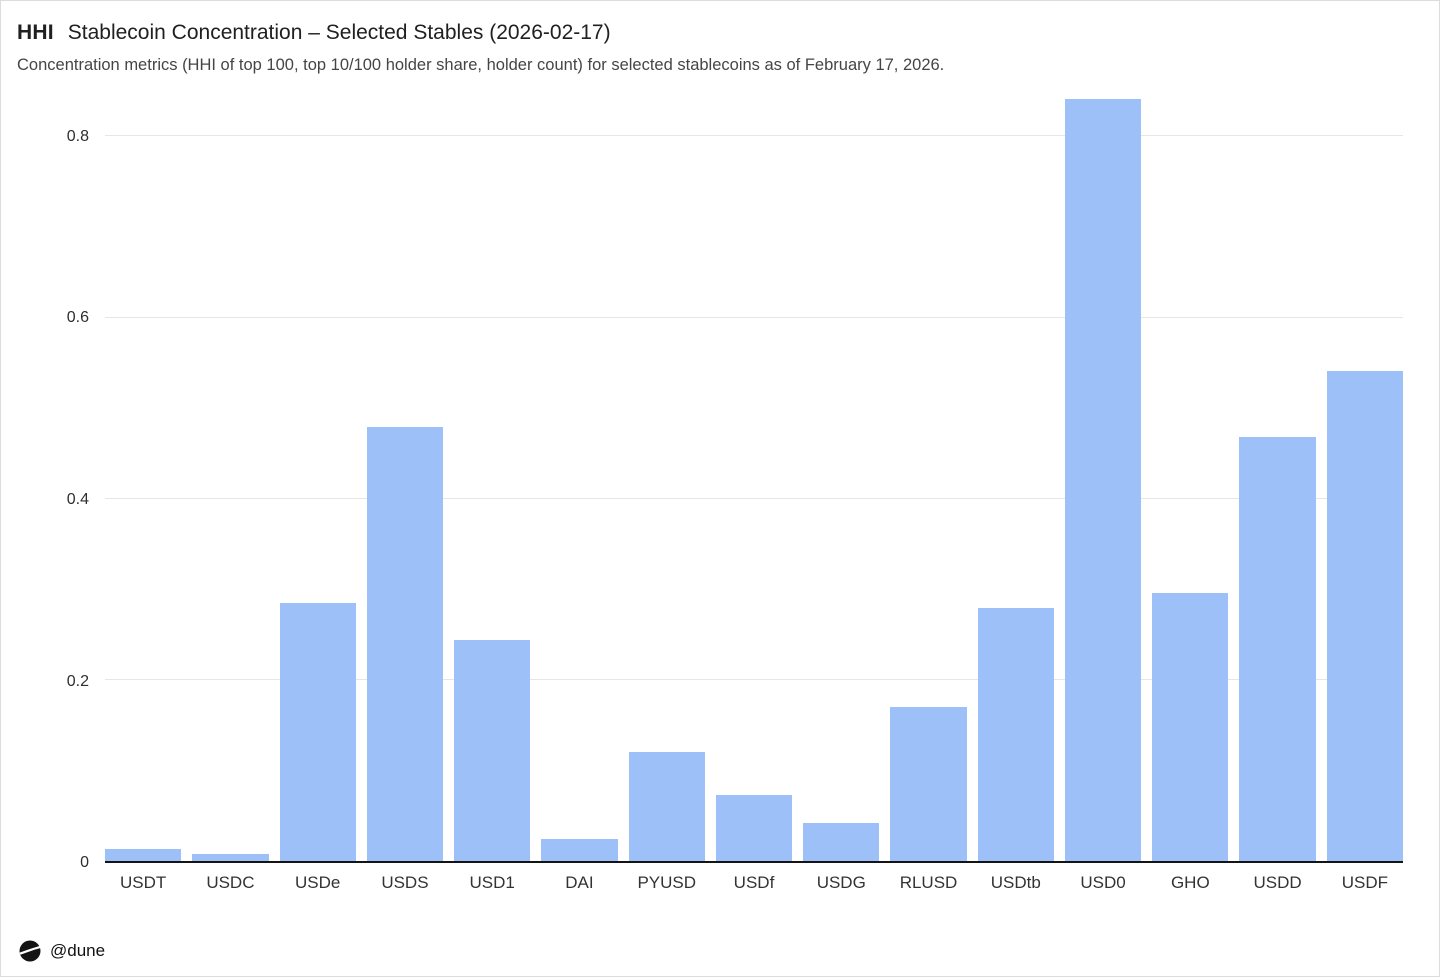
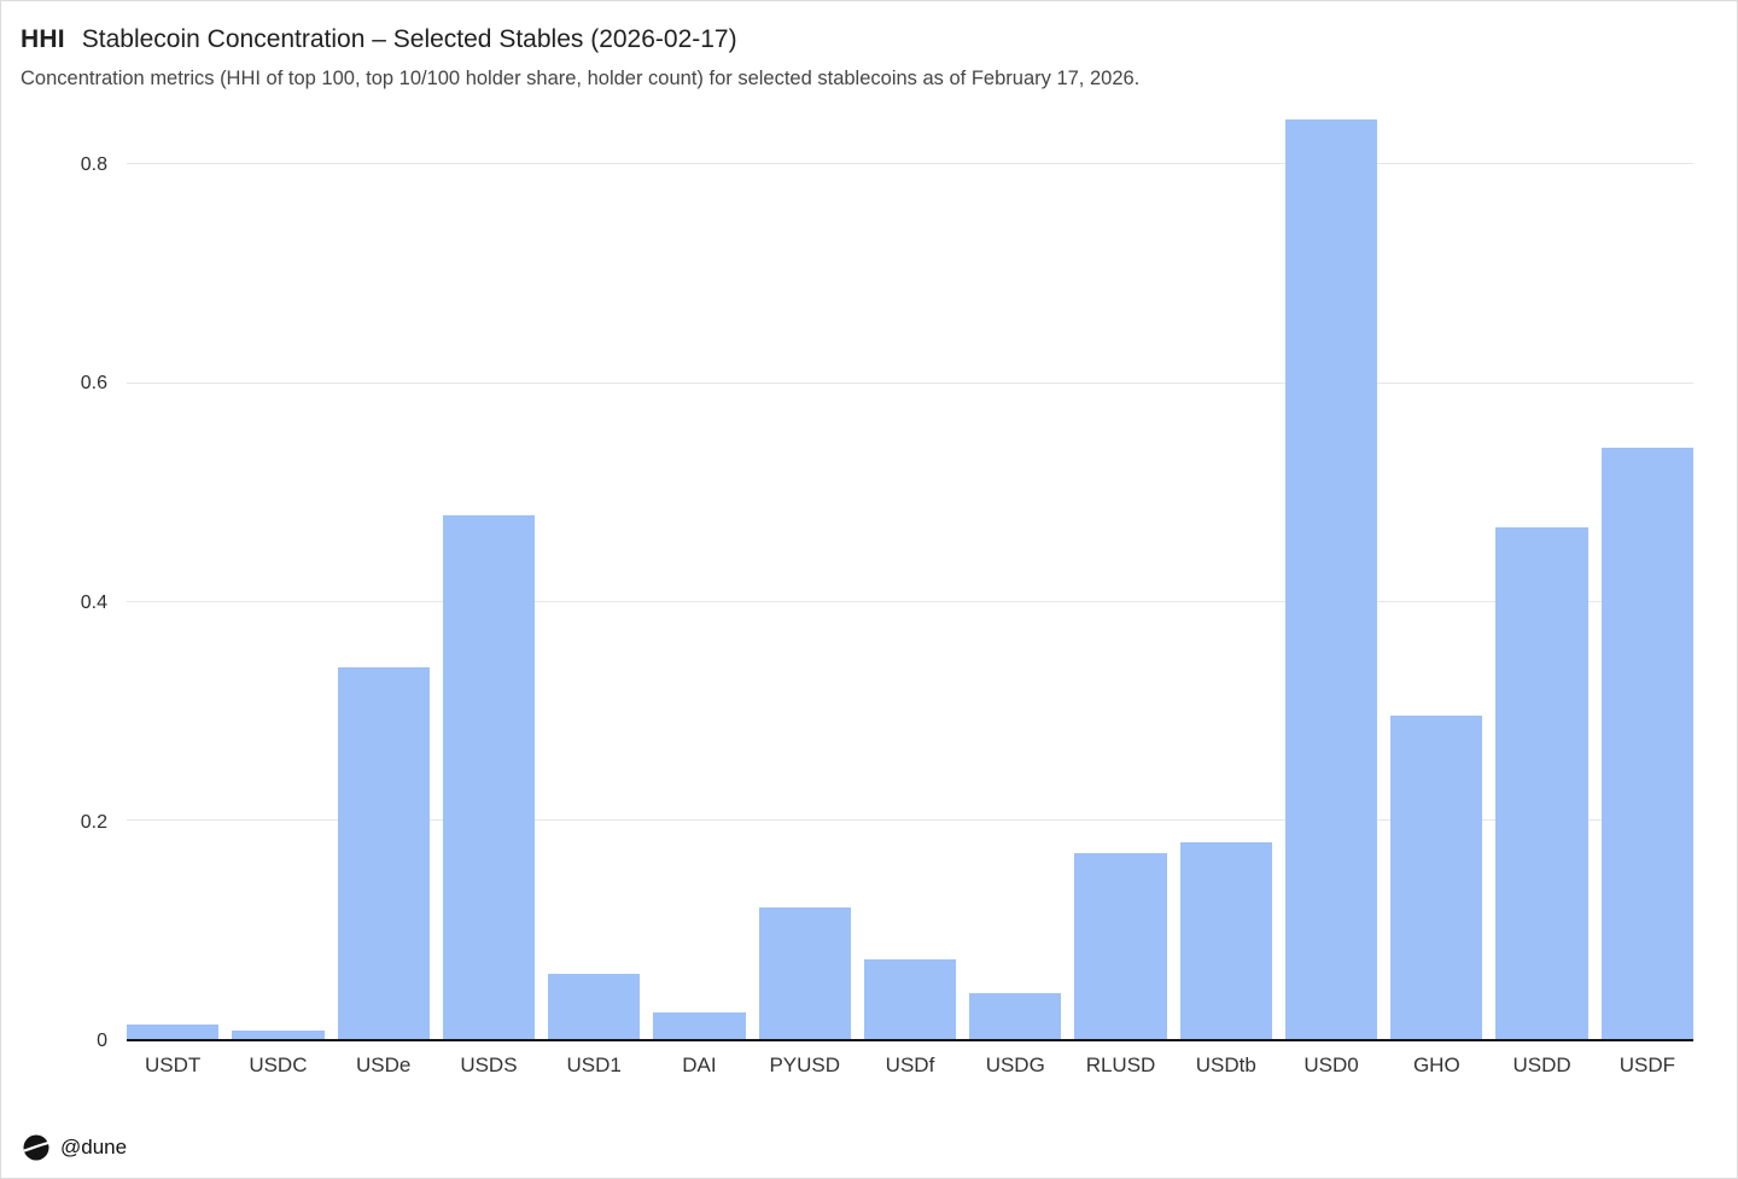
USDe: 0.28 -> 0.34
USD1: 0.24 -> 0.06
USDtb: 0.28 -> 0.18
